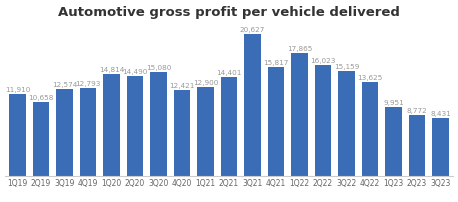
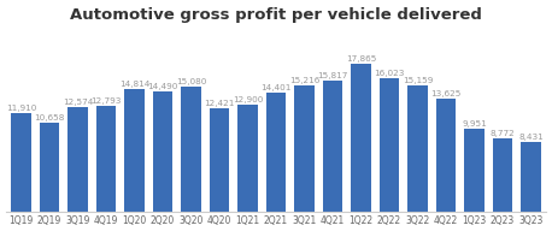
3Q21: 20,627 -> 15,216
